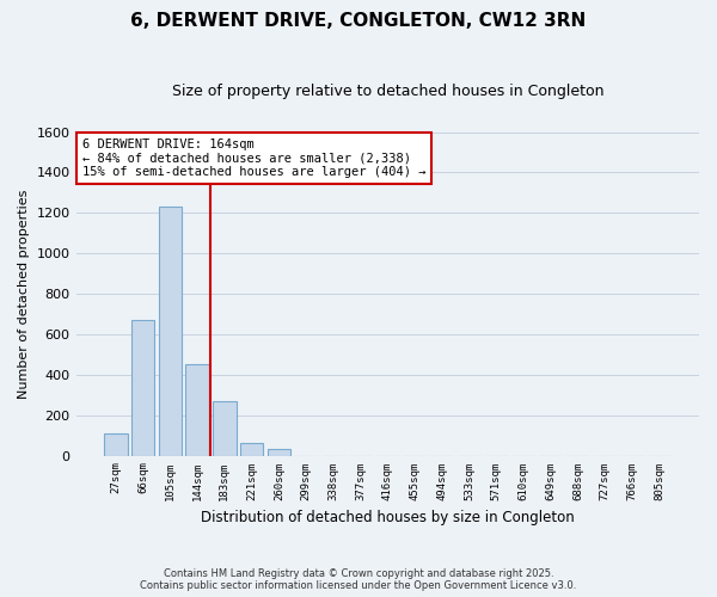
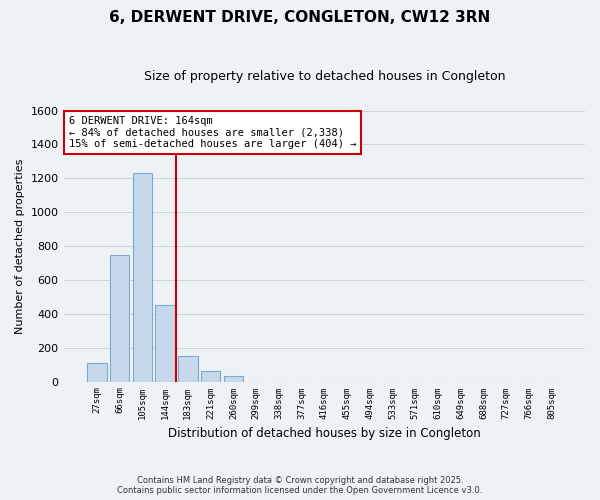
66sqm: 670 -> 750
183sqm: 270 -> 150
